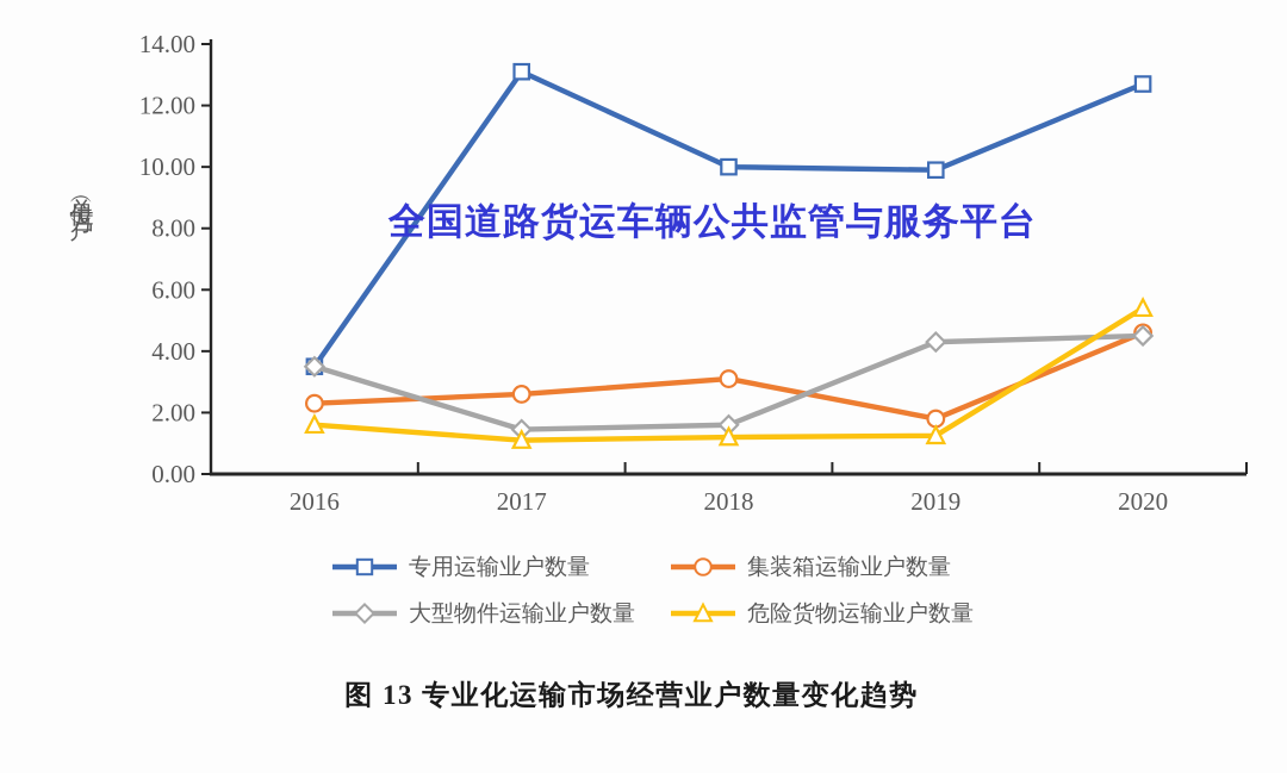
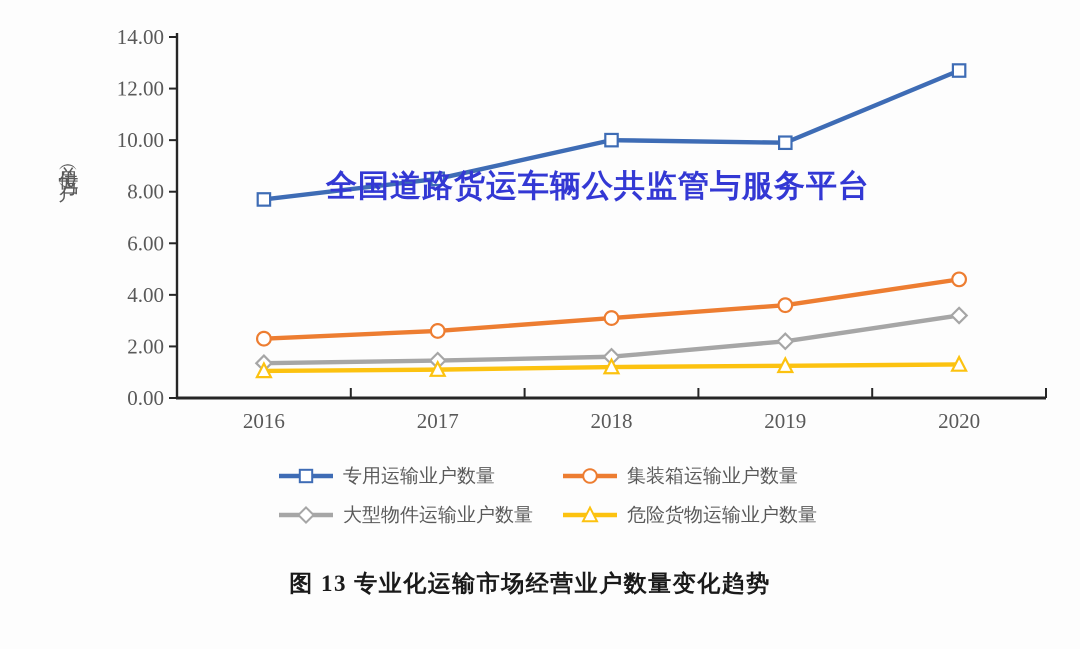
专用运输业户数量/2016: 3.5 -> 7.7
大型物件运输业户数量/2016: 3.5 -> 1.4
危险货物运输业户数量/2016: 1.6 -> 1.1
专用运输业户数量/2017: 13.1 -> 8.5
集装箱运输业户数量/2019: 1.8 -> 3.6
大型物件运输业户数量/2019: 4.3 -> 2.2
大型物件运输业户数量/2020: 4.5 -> 3.2
危险货物运输业户数量/2020: 5.4 -> 1.3
